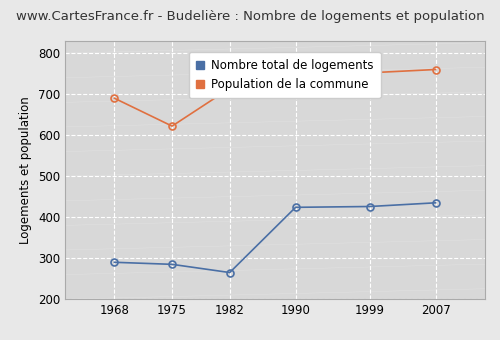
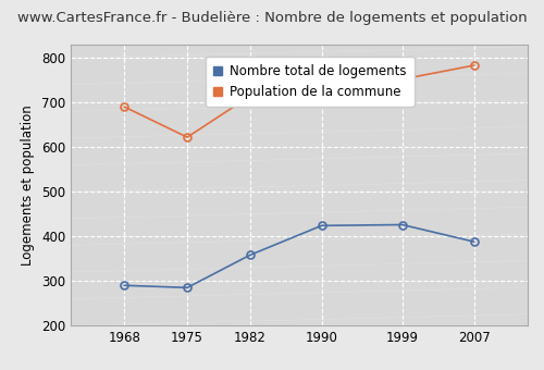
Nombre total de logements/1982: 265 -> 358
Nombre total de logements/2007: 435 -> 388
Population de la commune/2007: 760 -> 783
